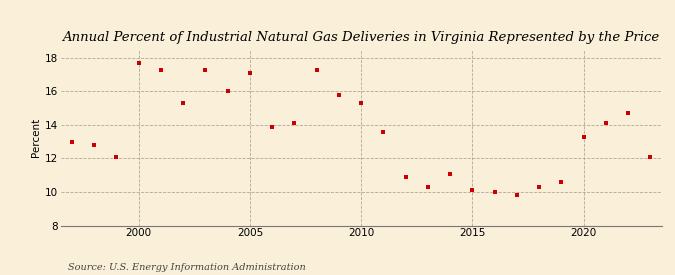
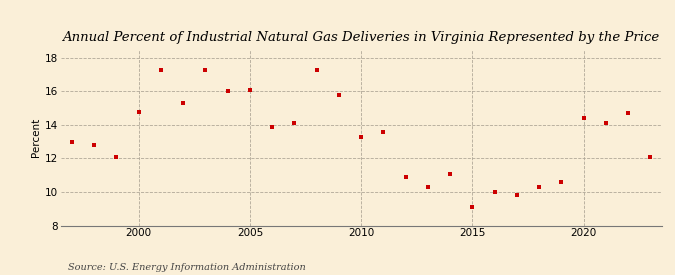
2000: 17.7 -> 14.8
2005: 17.1 -> 16.1
2010: 15.3 -> 13.3
2015: 10.1 -> 9.1
2020: 13.3 -> 14.4
